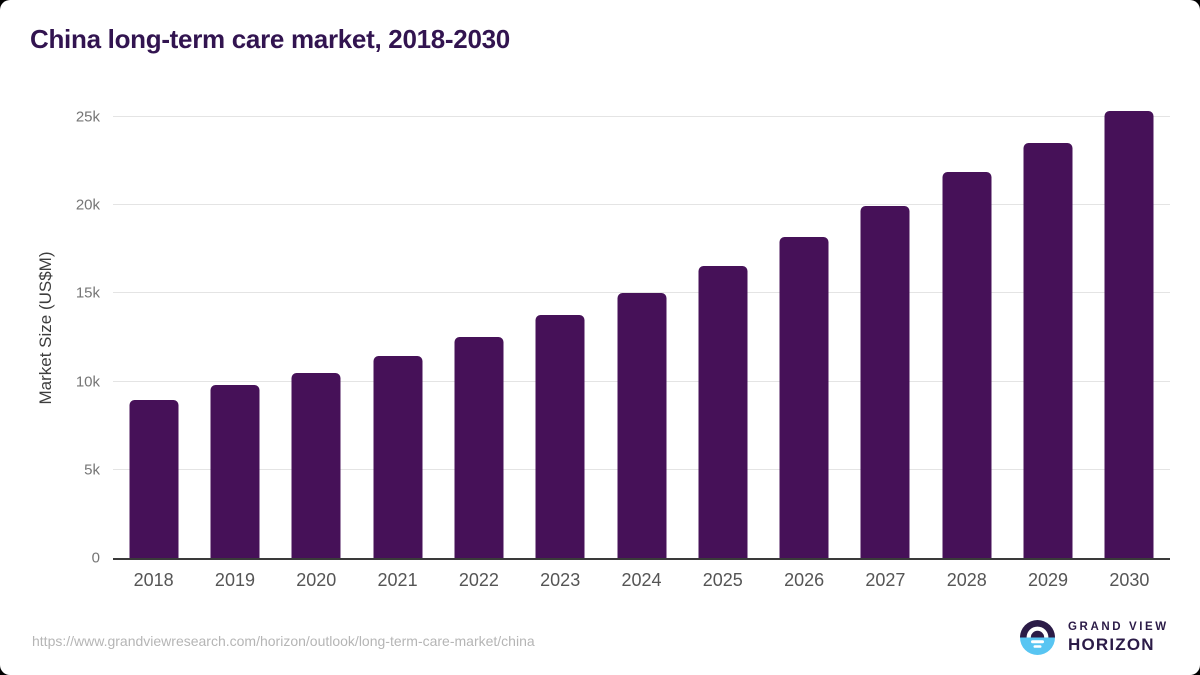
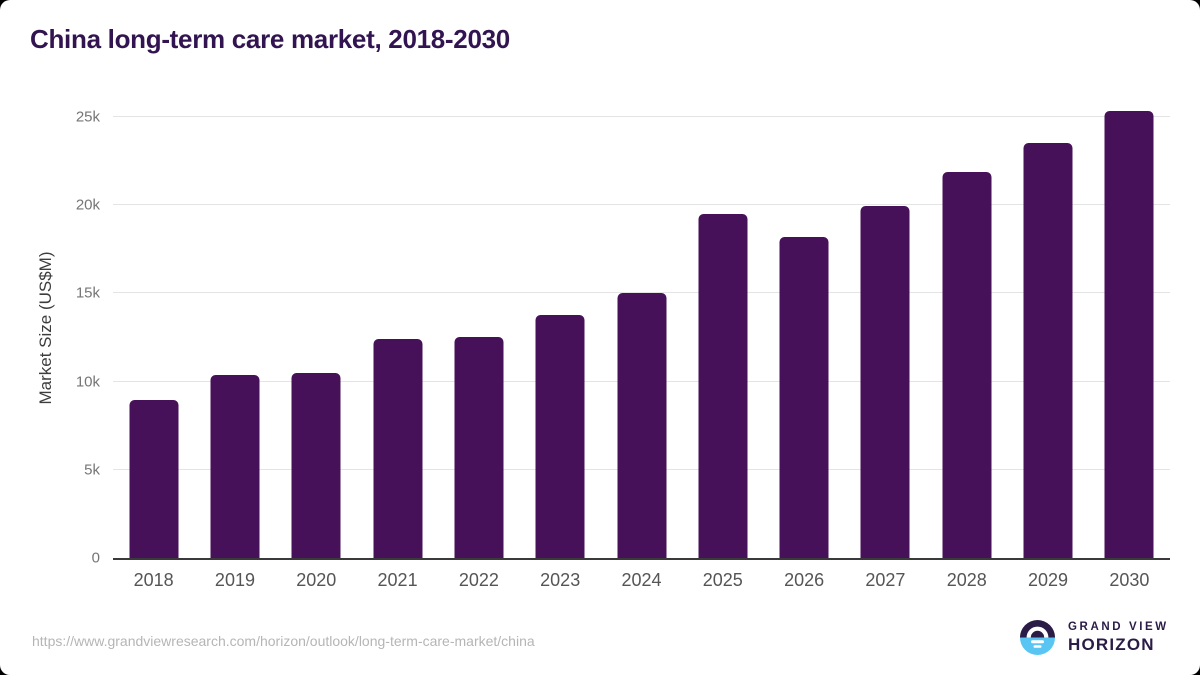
2019: 9.8k -> 10.4k
2021: 11.4k -> 12.4k
2025: 16.6k -> 19.5k
